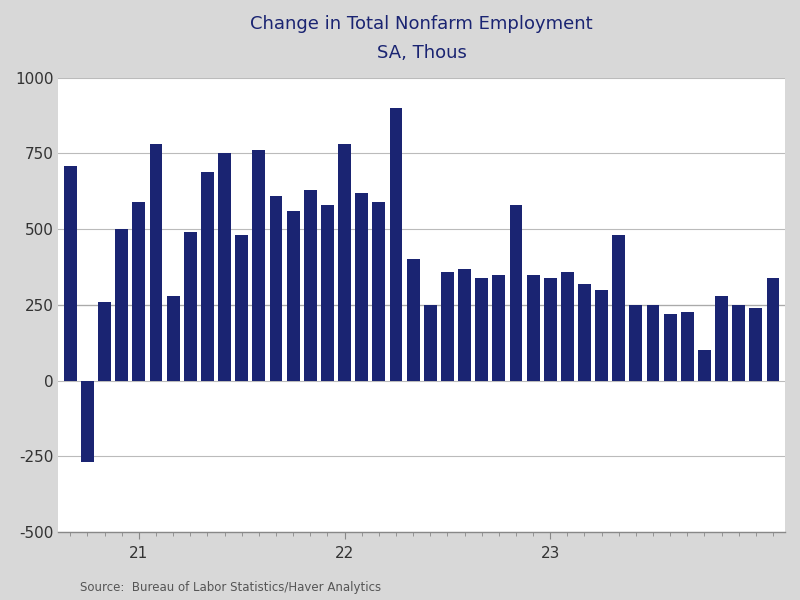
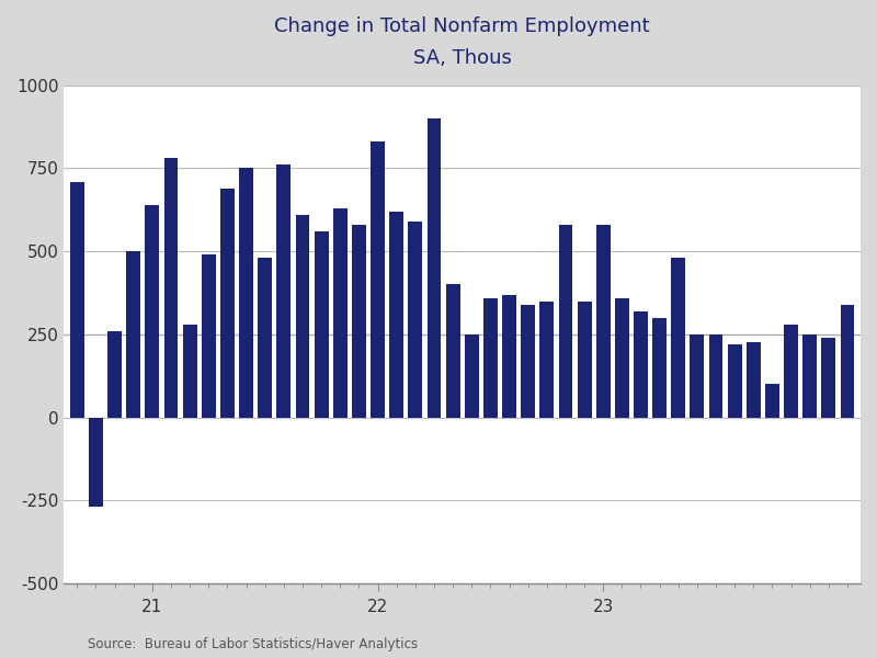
21: 590 -> 640
22: 780 -> 830
23: 340 -> 580
